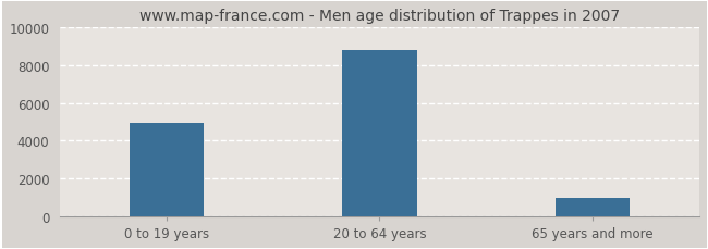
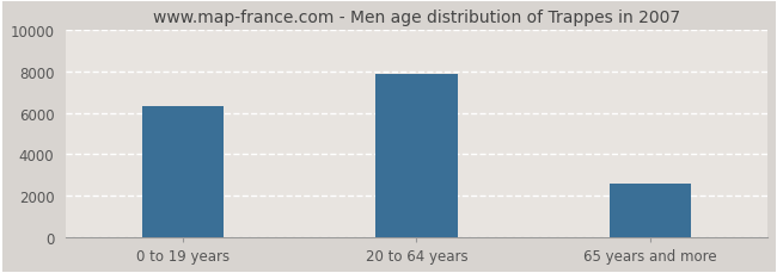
0 to 19 years: 5000 -> 6300
20 to 64 years: 8800 -> 7900
65 years and more: 1000 -> 2600
